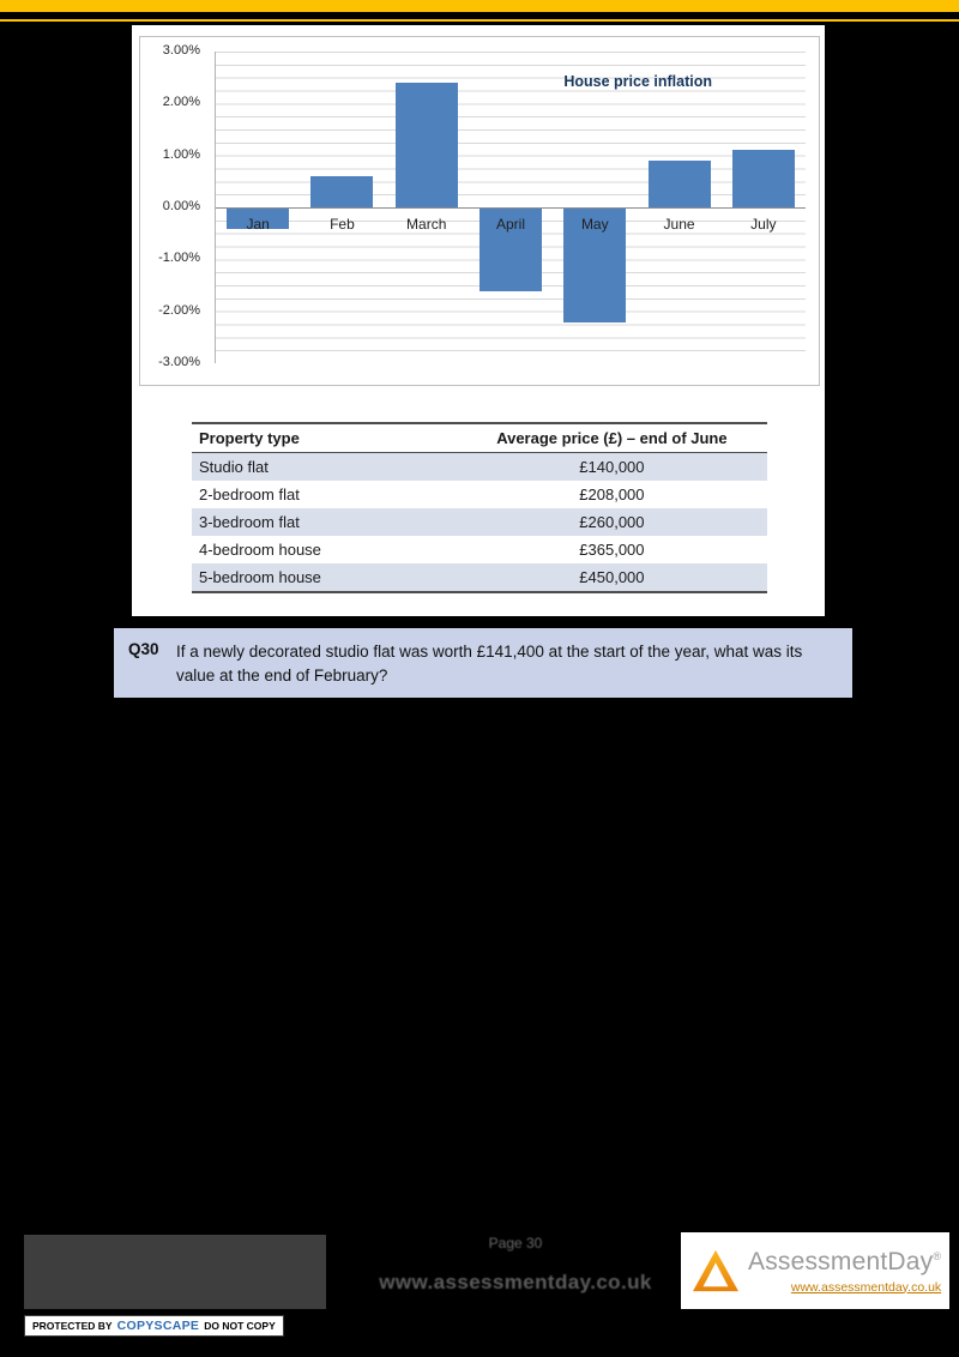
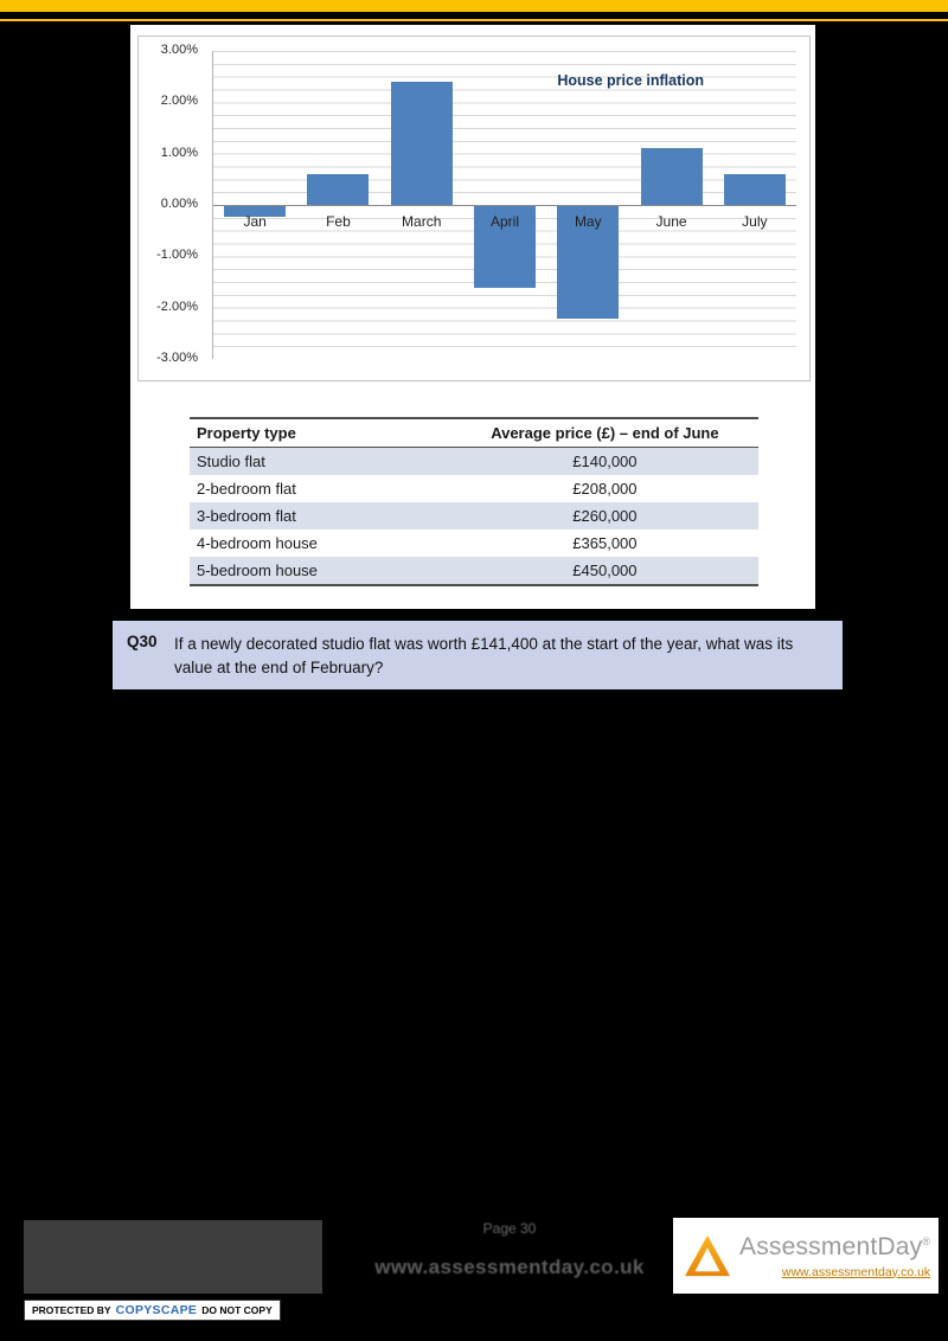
Jan: -0.4% -> -0.2%
June: 0.9% -> 1.1%
July: 1.1% -> 0.6%
